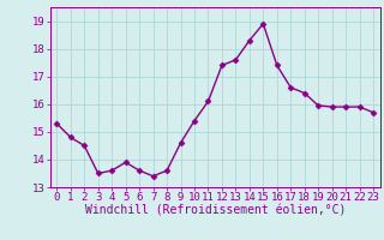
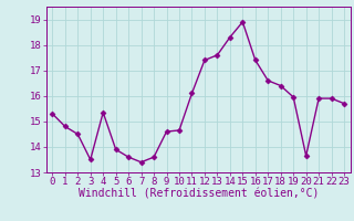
4: 13.60 -> 15.35
10: 15.40 -> 14.65
20: 15.90 -> 13.65
